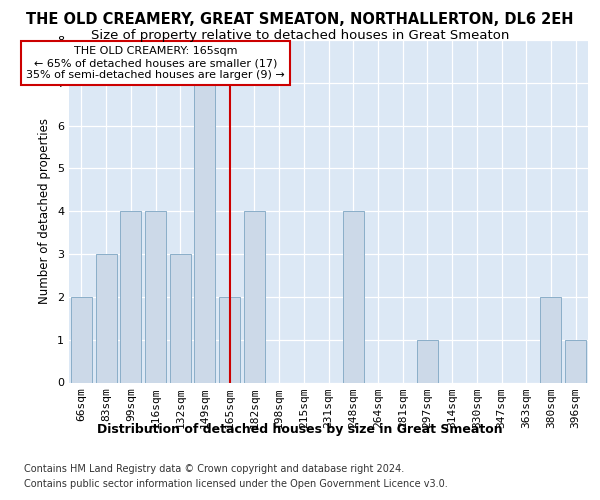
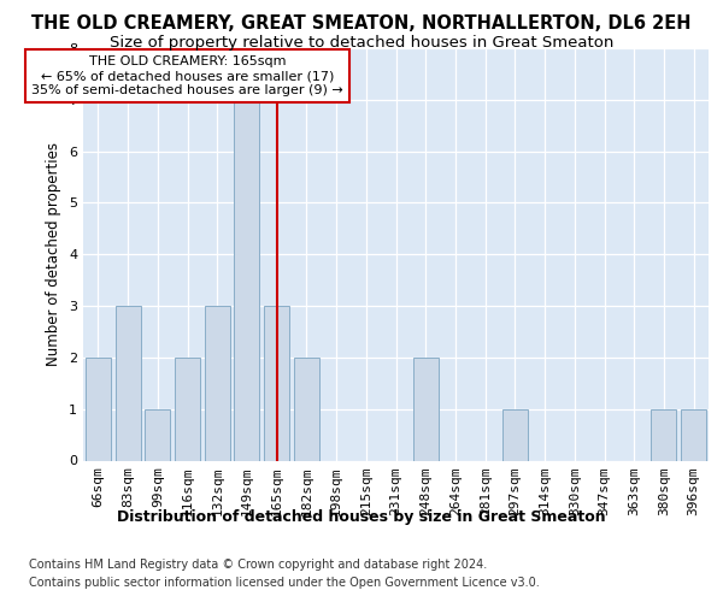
99sqm: 4 -> 1
116sqm: 4 -> 2
165sqm: 2 -> 3
182sqm: 4 -> 2
248sqm: 4 -> 2
380sqm: 2 -> 1
